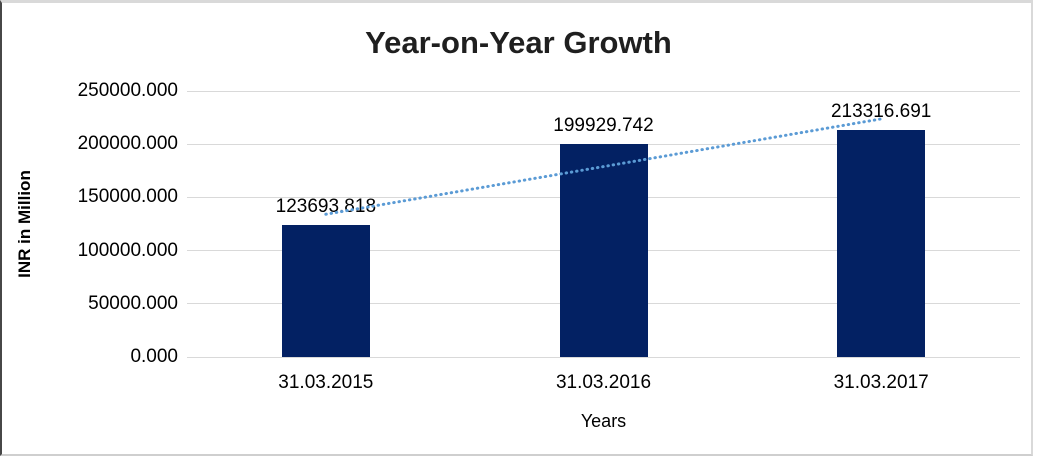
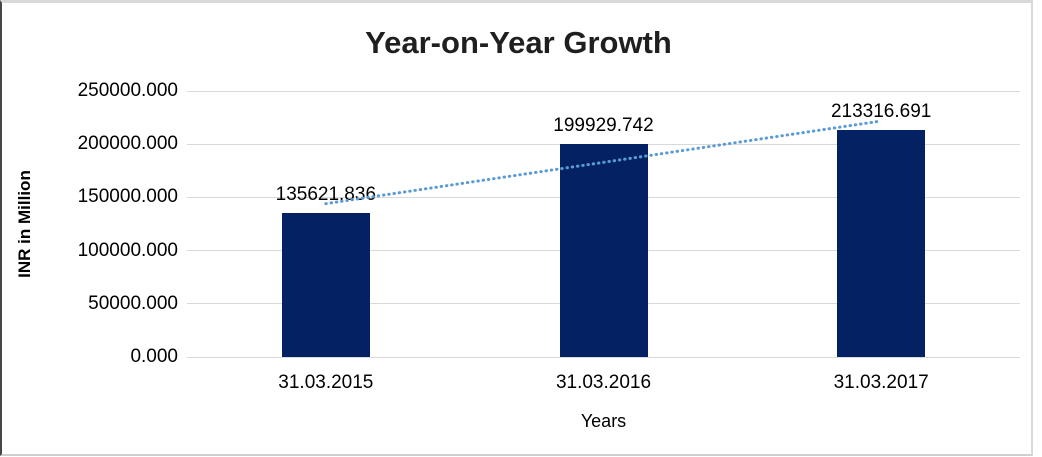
31.03.2015: 123693.818 -> 135621.836
